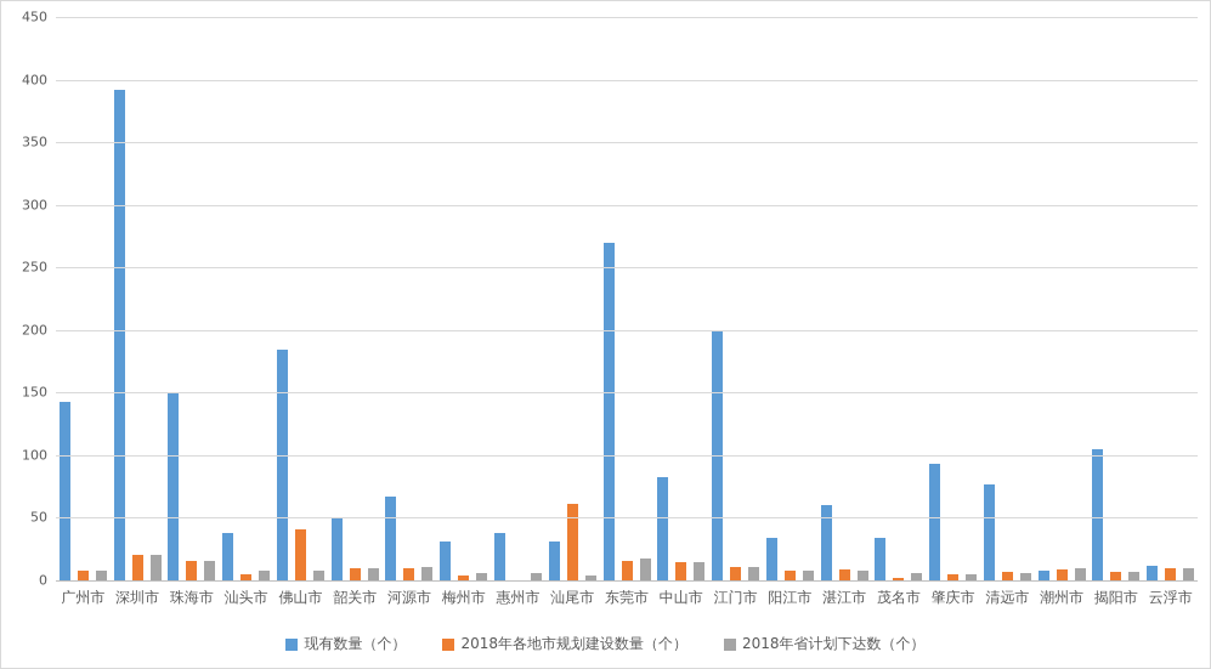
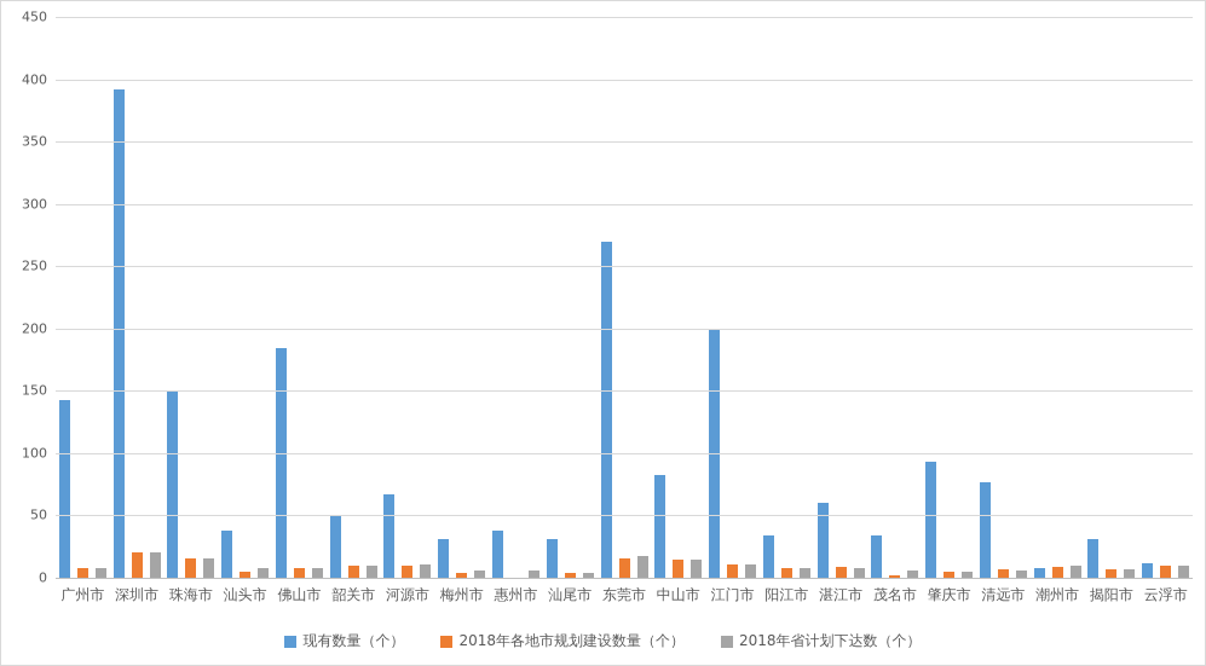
2018年各地市规划建设数量（个）/佛山市: 41 -> 8
2018年各地市规划建设数量（个）/汕尾市: 61 -> 4
现有数量（个）/揭阳市: 105 -> 31
